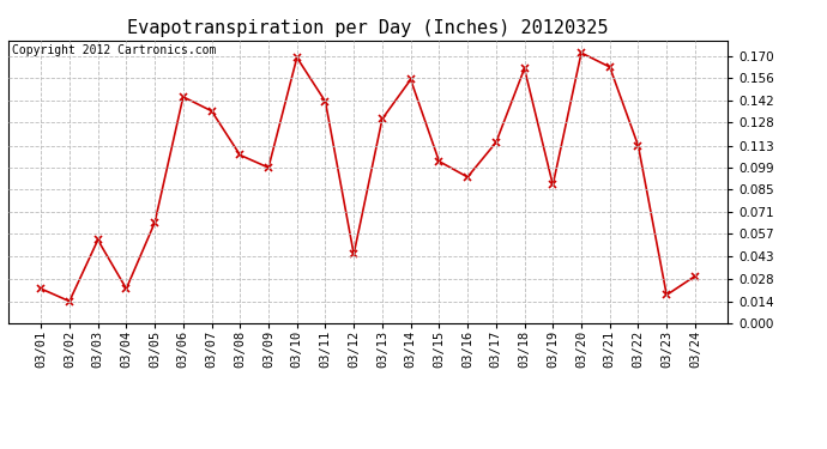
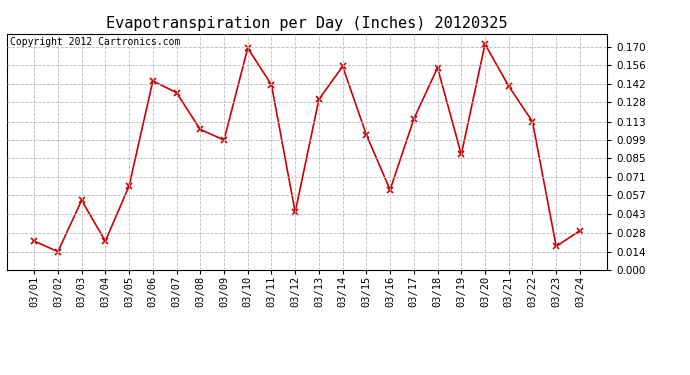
03/16: 0.093 -> 0.061
03/18: 0.162 -> 0.154
03/21: 0.163 -> 0.140
